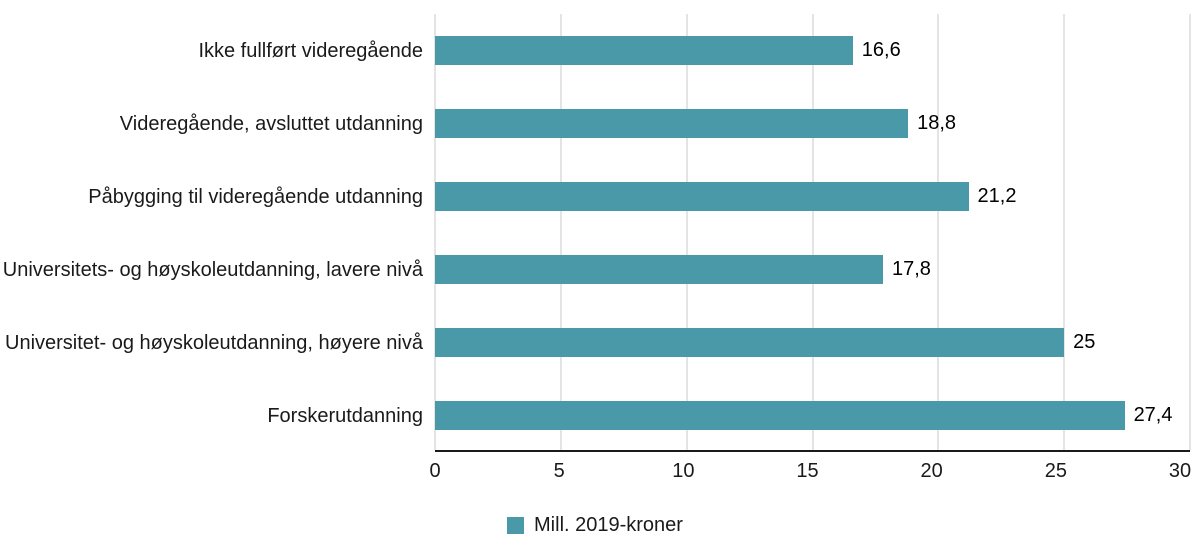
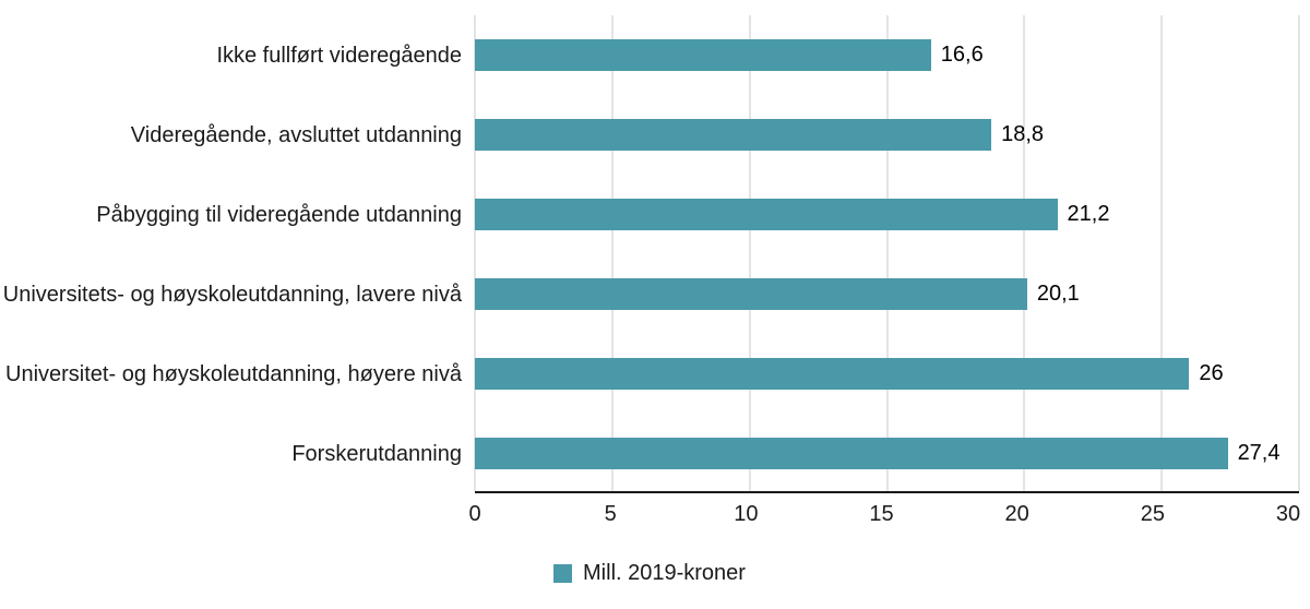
Universitets- og høyskoleutdanning, lavere nivå: 17,8 -> 20,1
Universitet- og høyskoleutdanning, høyere nivå: 25 -> 26
